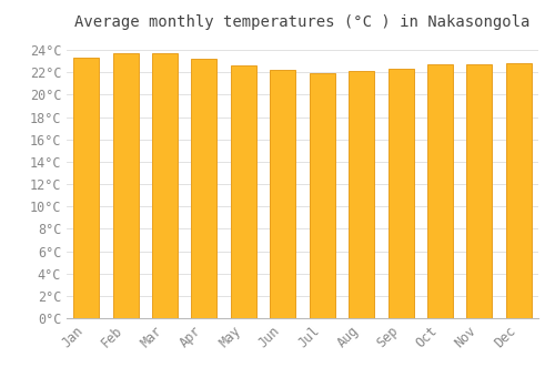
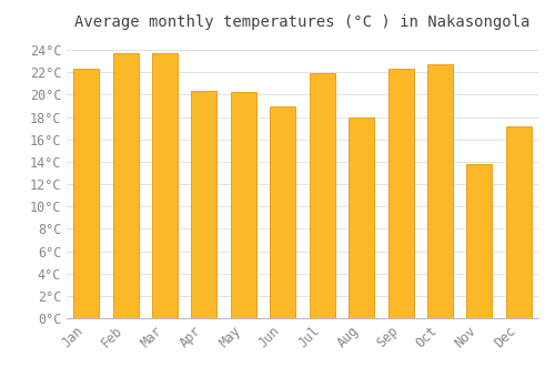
Jan: 23.3°C -> 22.3°C
Apr: 23.2°C -> 20.3°C
May: 22.6°C -> 20.2°C
Jun: 22.2°C -> 18.9°C
Aug: 22.1°C -> 18.0°C
Nov: 22.7°C -> 13.8°C
Dec: 22.8°C -> 17.2°C
